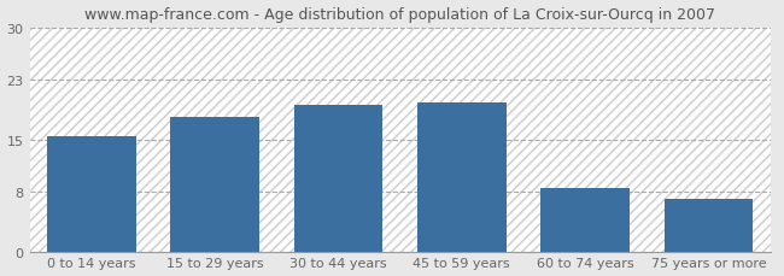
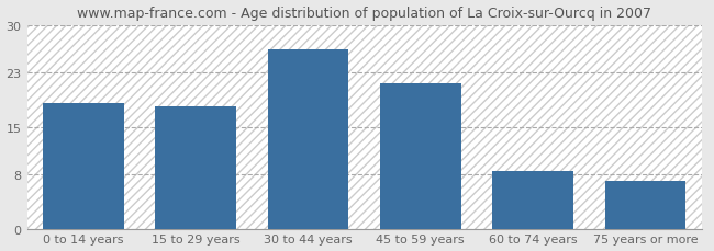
0 to 14 years: 15.4 -> 18.5
30 to 44 years: 19.6 -> 26.5
45 to 59 years: 20.0 -> 21.5
